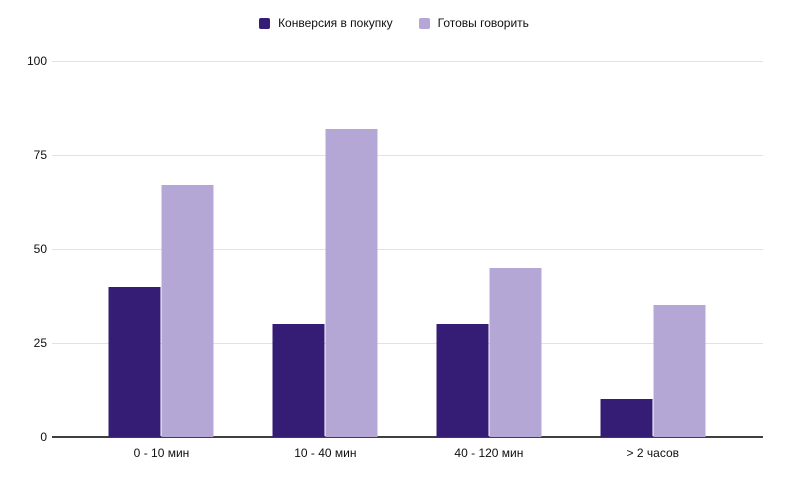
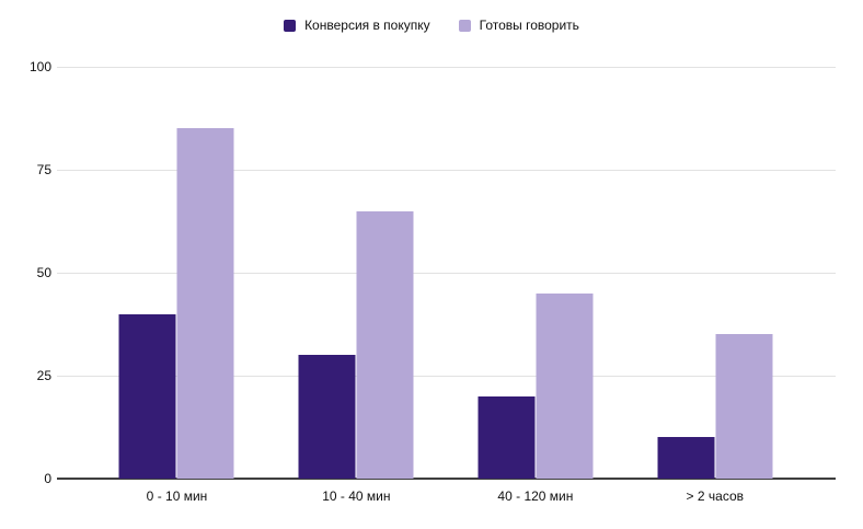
Готовы говорить/0 - 10 мин: 67 -> 85
Готовы говорить/10 - 40 мин: 82 -> 65
Конверсия в покупку/40 - 120 мин: 30 -> 20
